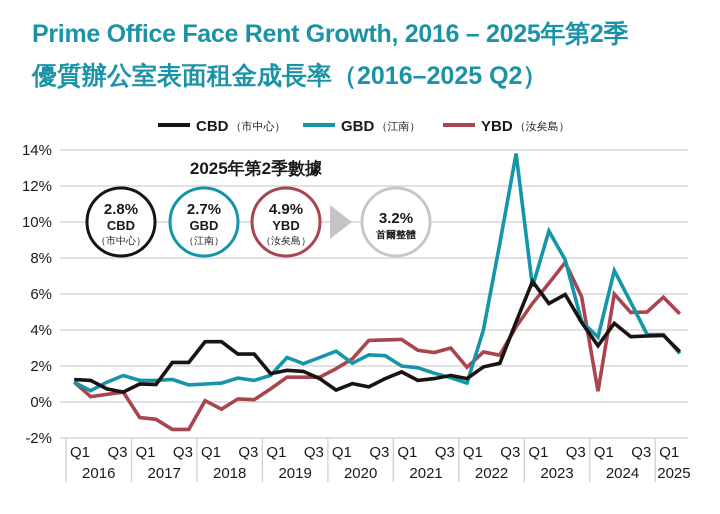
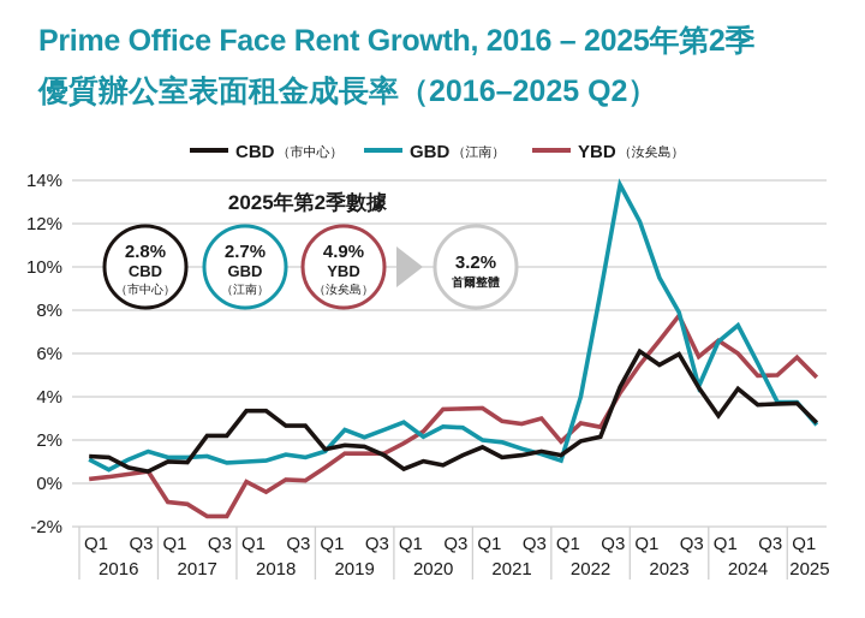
YBD/2016Q1: 1.1% -> 0.2%
CBD/2023Q1: 6.7% -> 6.1%
GBD/2023Q1: 6.4% -> 12.1%
GBD/2024Q1: 3.6% -> 6.5%
YBD/2024Q1: 0.6% -> 6.6%
